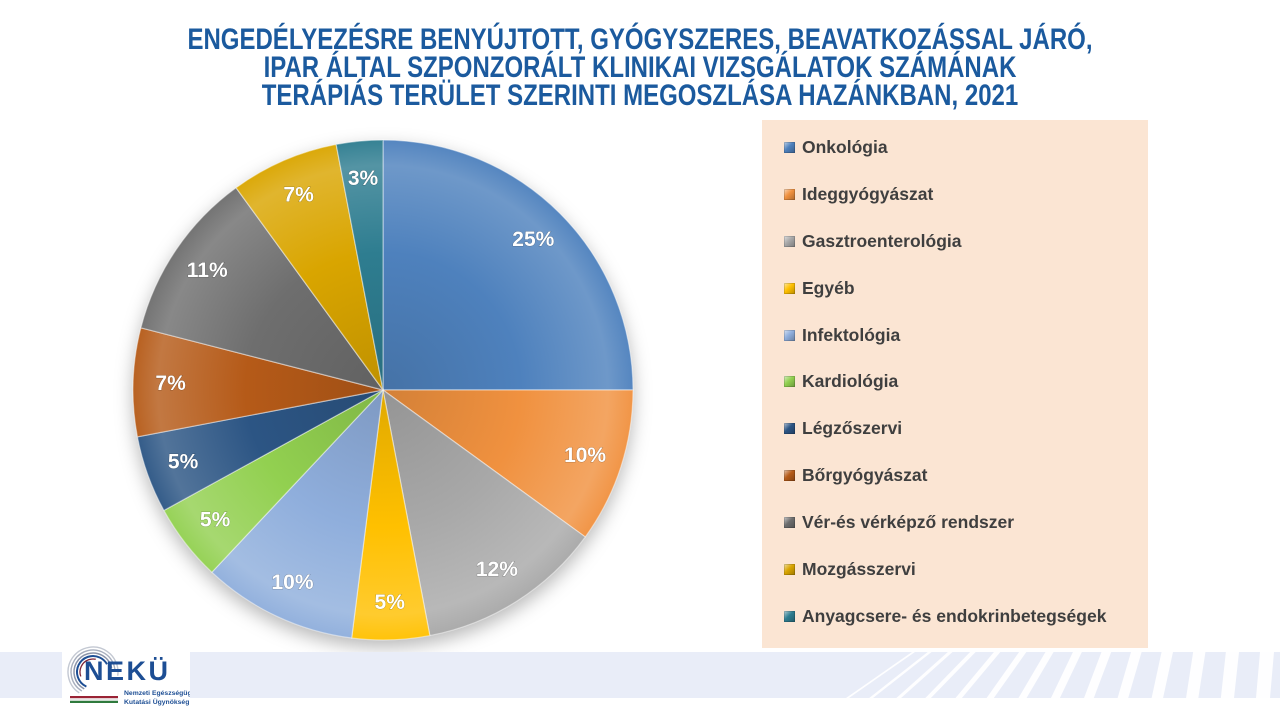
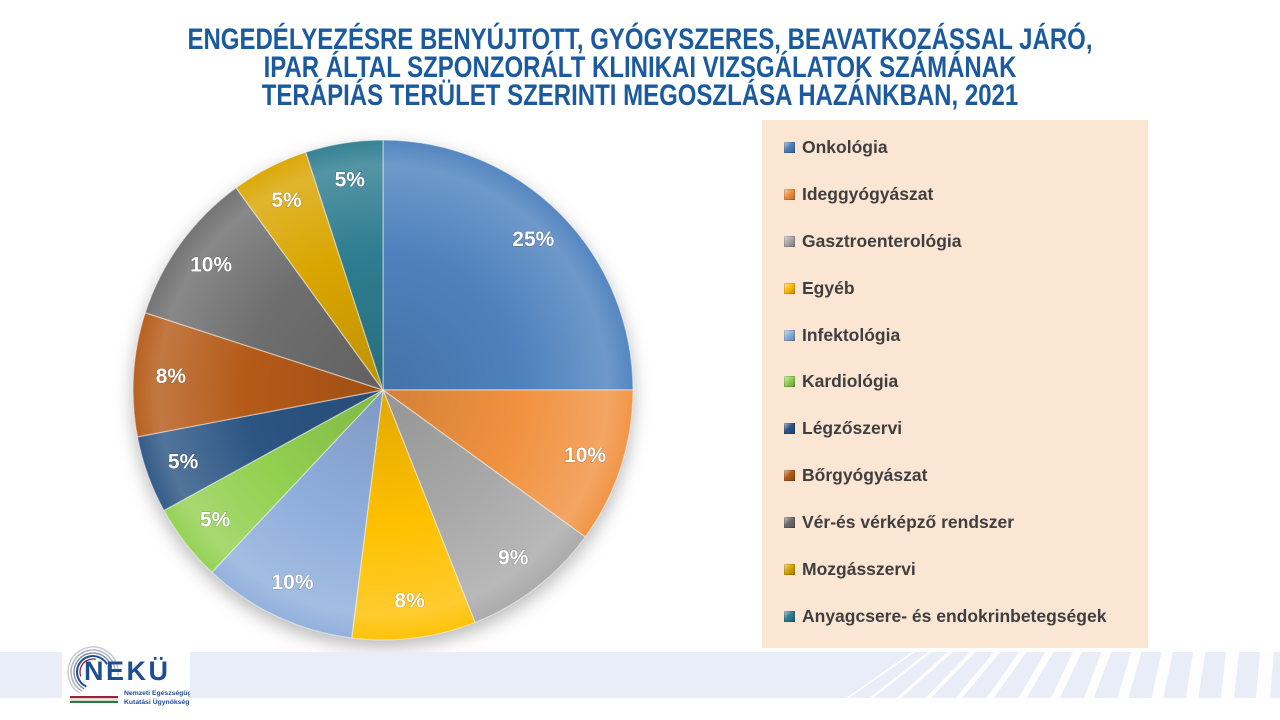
Gasztroenterológia: 12% -> 9%
Egyéb: 5% -> 8%
Bőrgyógyászat: 7% -> 8%
Vér-és vérképző rendszer: 11% -> 10%
Mozgásszervi: 7% -> 5%
Anyagcsere- és endokrinbetegségek: 3% -> 5%
